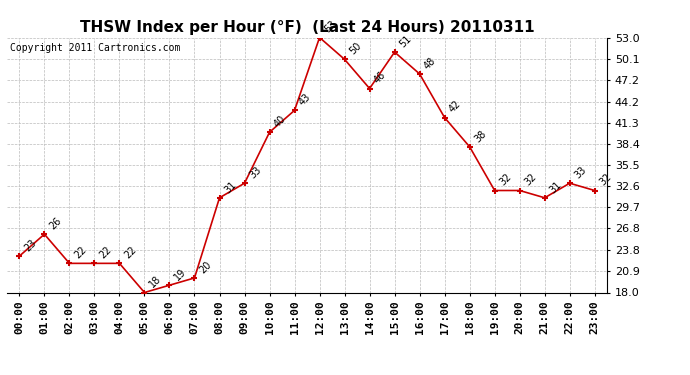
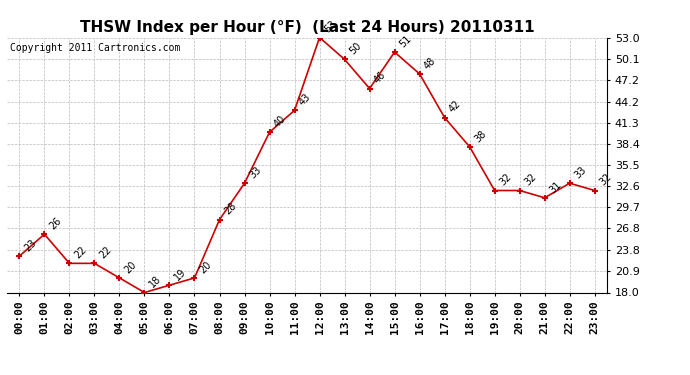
04:00: 22 -> 20
08:00: 31 -> 28
